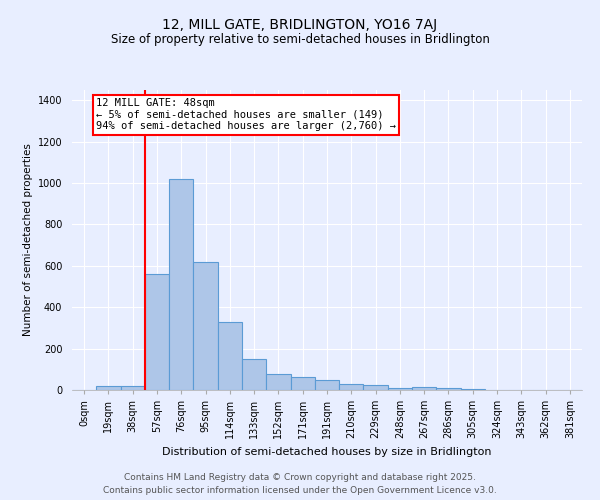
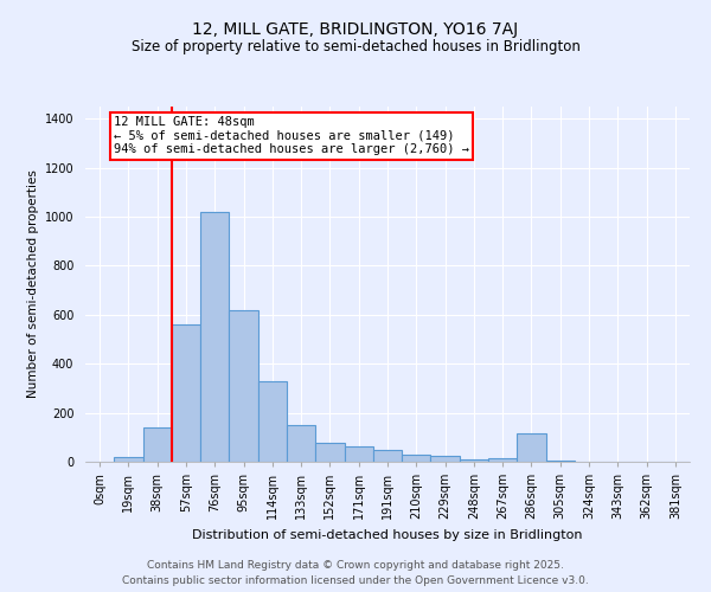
38sqm: 20 -> 140
286sqm: 8 -> 115
